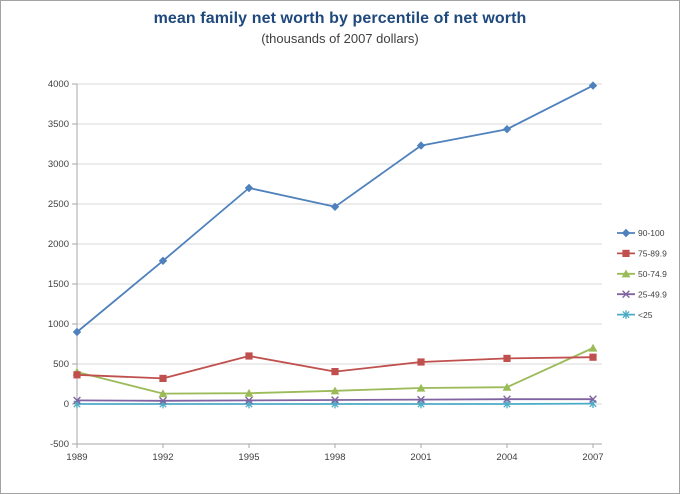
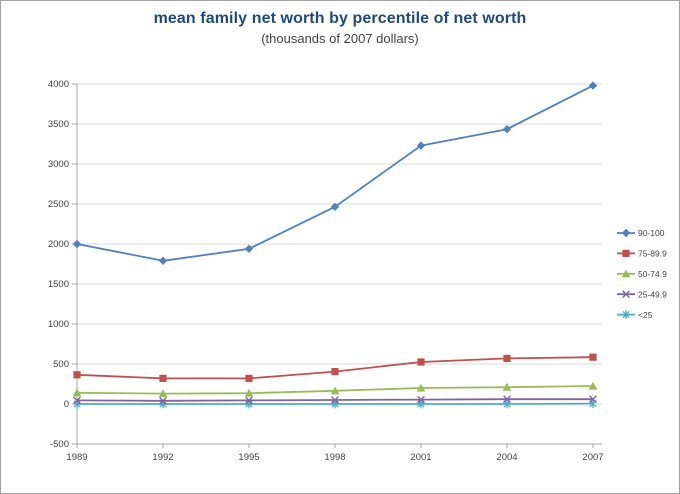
90-100/1989: 900 -> 2000
50-74.9/1989: 400 -> 100
90-100/1995: 2700 -> 1900
75-89.9/1995: 600 -> 300
50-74.9/2007: 700 -> 200
